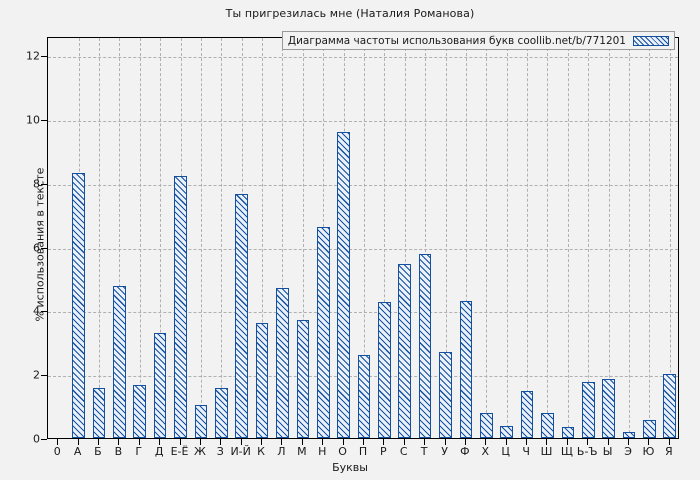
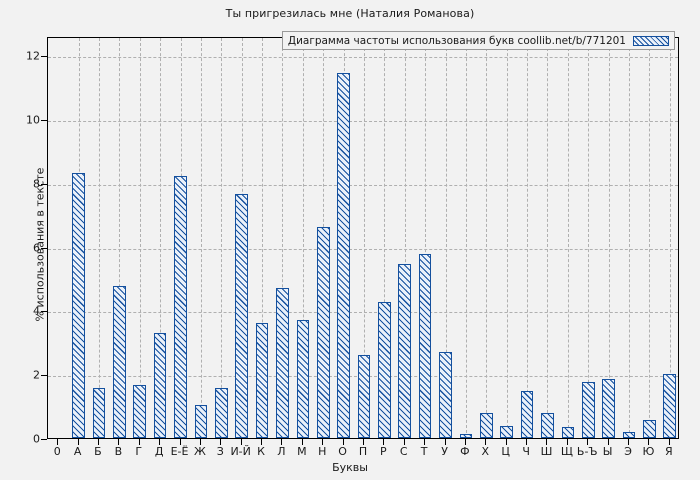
О: 9.6 -> 11.4
Ф: 4.3 -> 0.1
